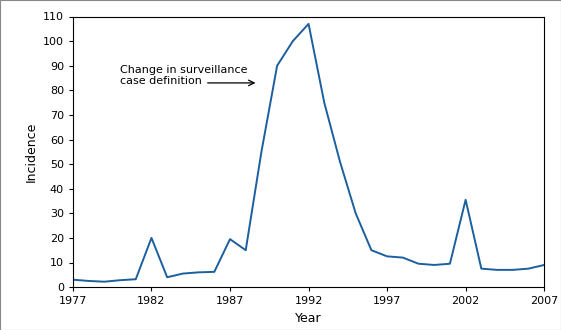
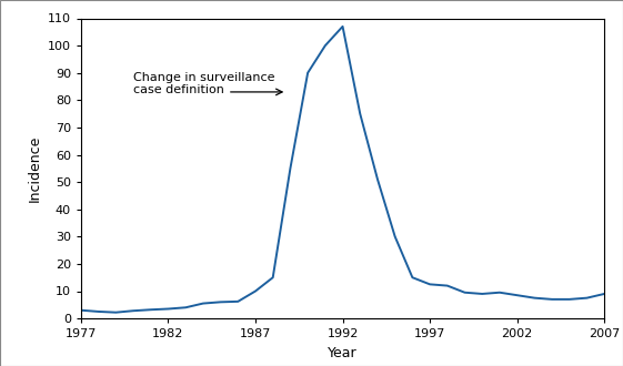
1982: 20.0 -> 3.5
1987: 19.5 -> 10.0
2002: 35.5 -> 8.5
